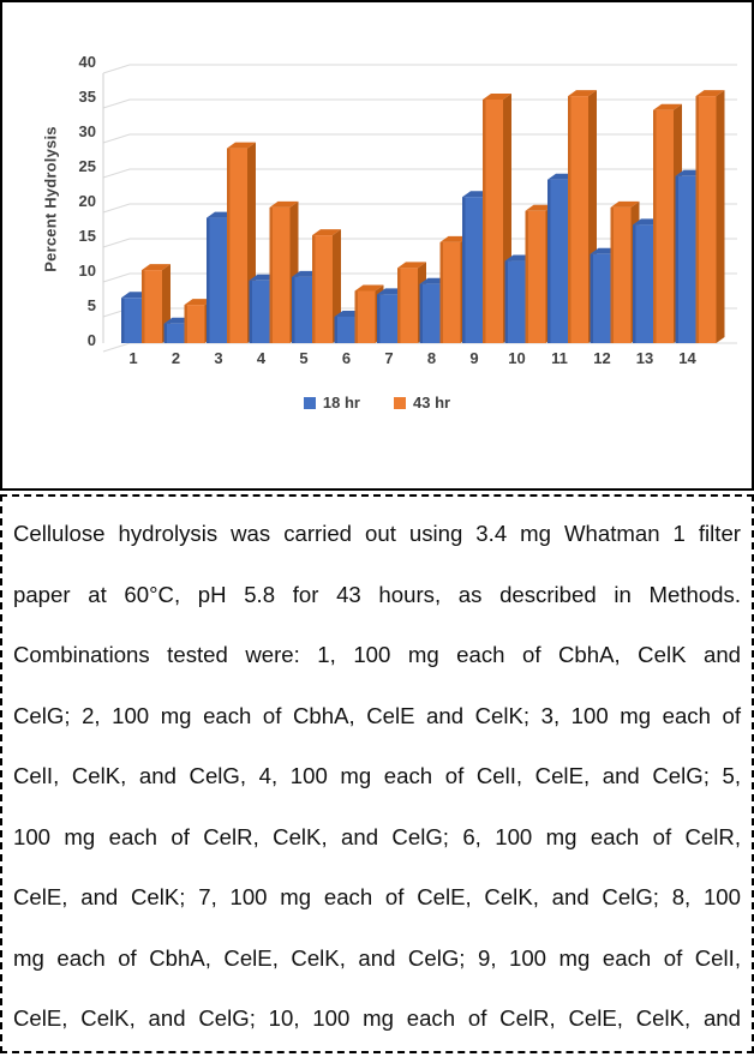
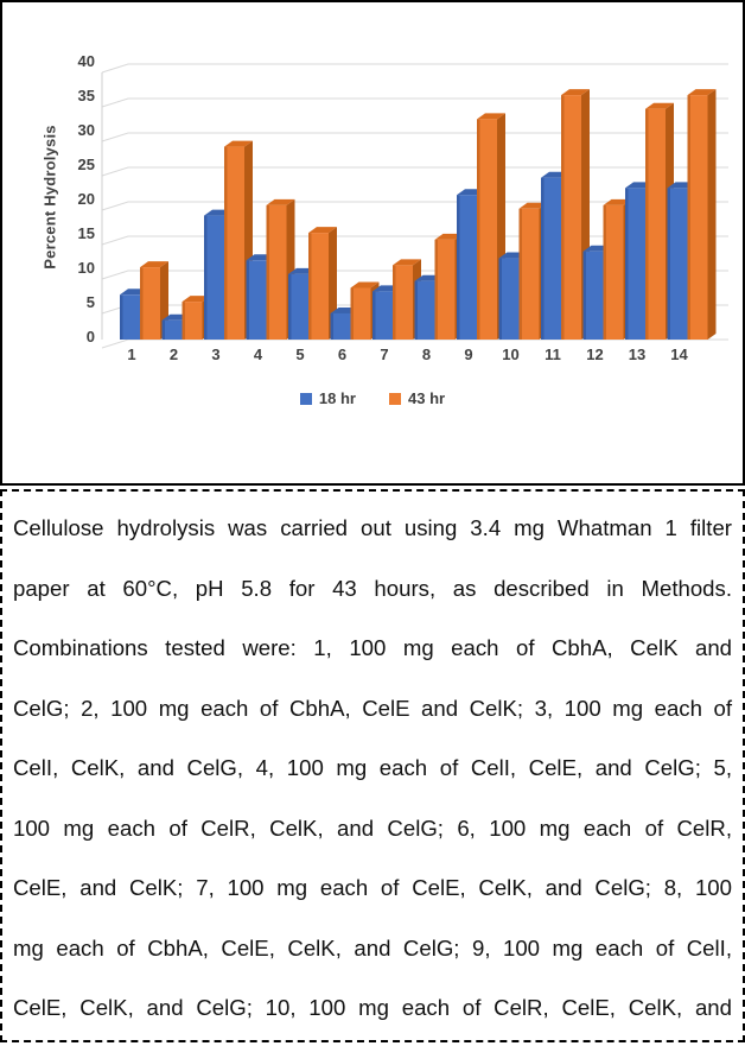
18 hr/4: 9 -> 12
43 hr/9: 35 -> 32
18 hr/13: 17 -> 22
18 hr/14: 24 -> 22
